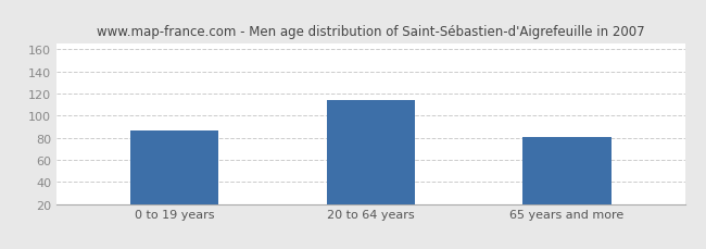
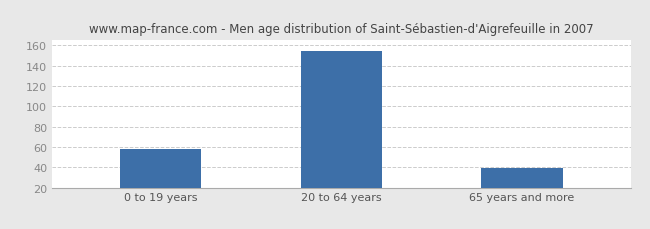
0 to 19 years: 87 -> 58
20 to 64 years: 114 -> 155
65 years and more: 81 -> 39
